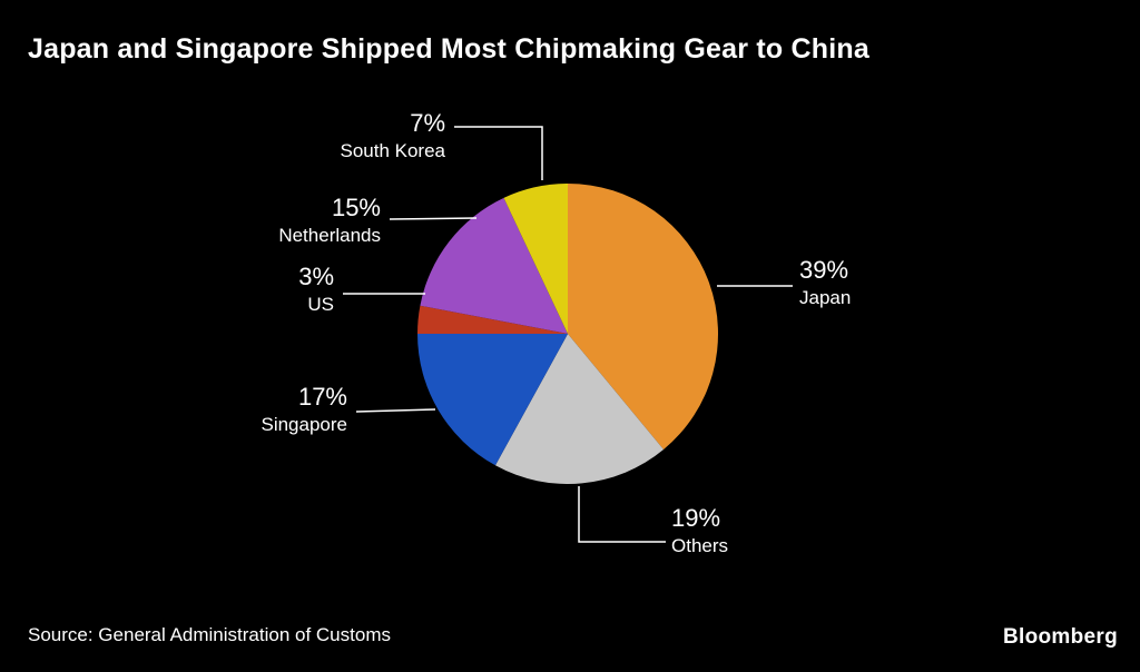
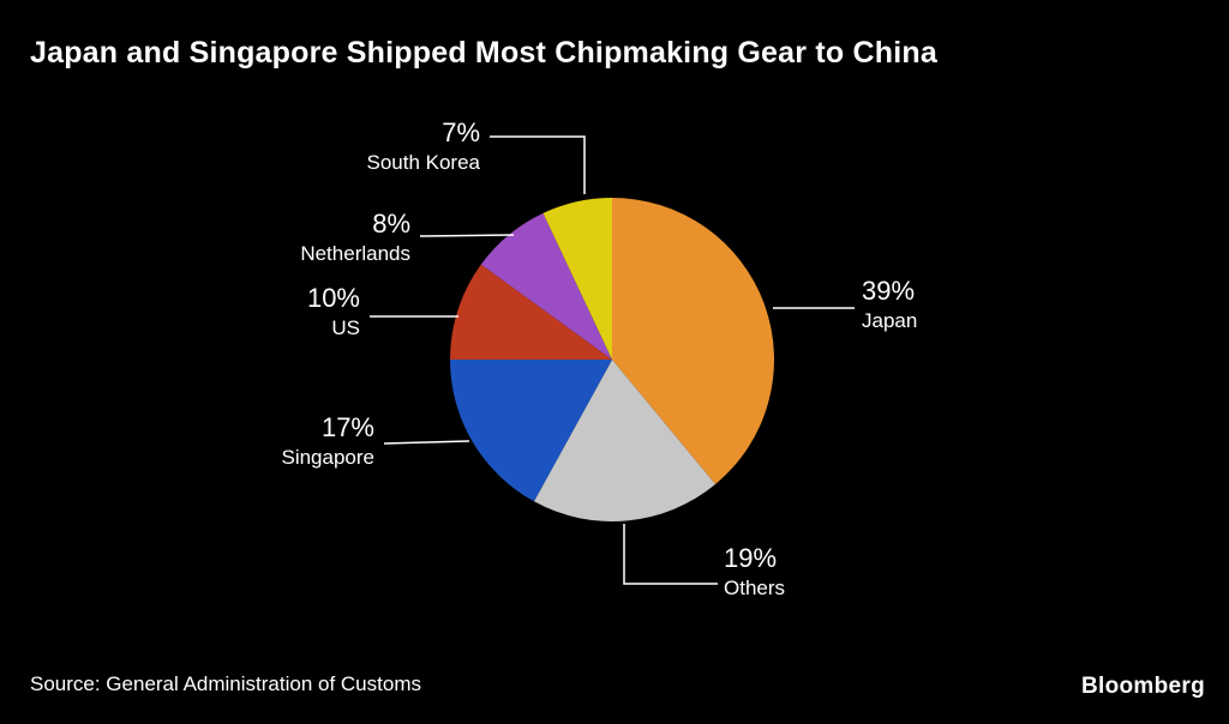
US: 3% -> 10%
Netherlands: 15% -> 8%
